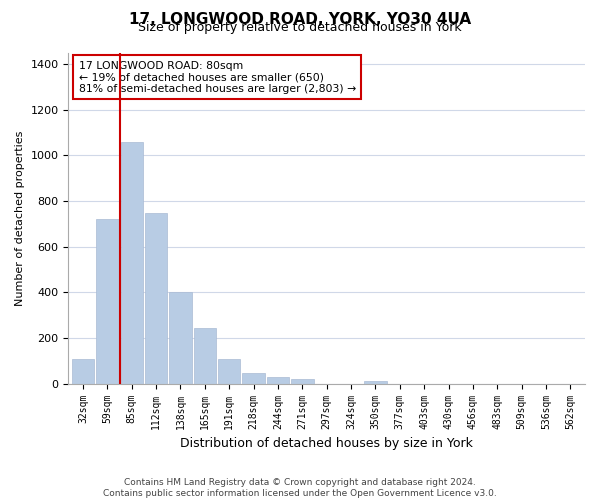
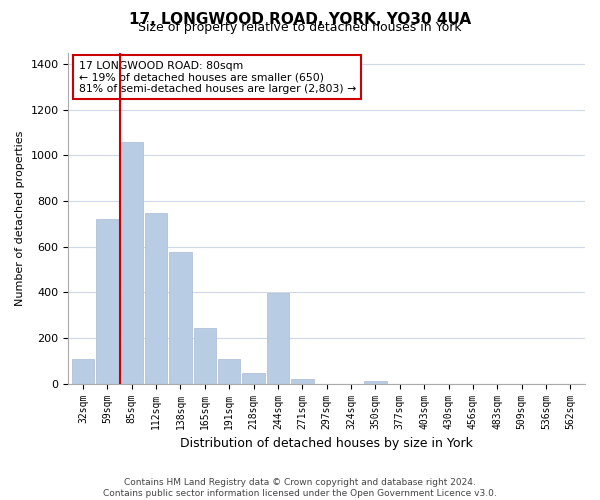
138sqm: 400 -> 575
244sqm: 28 -> 395
